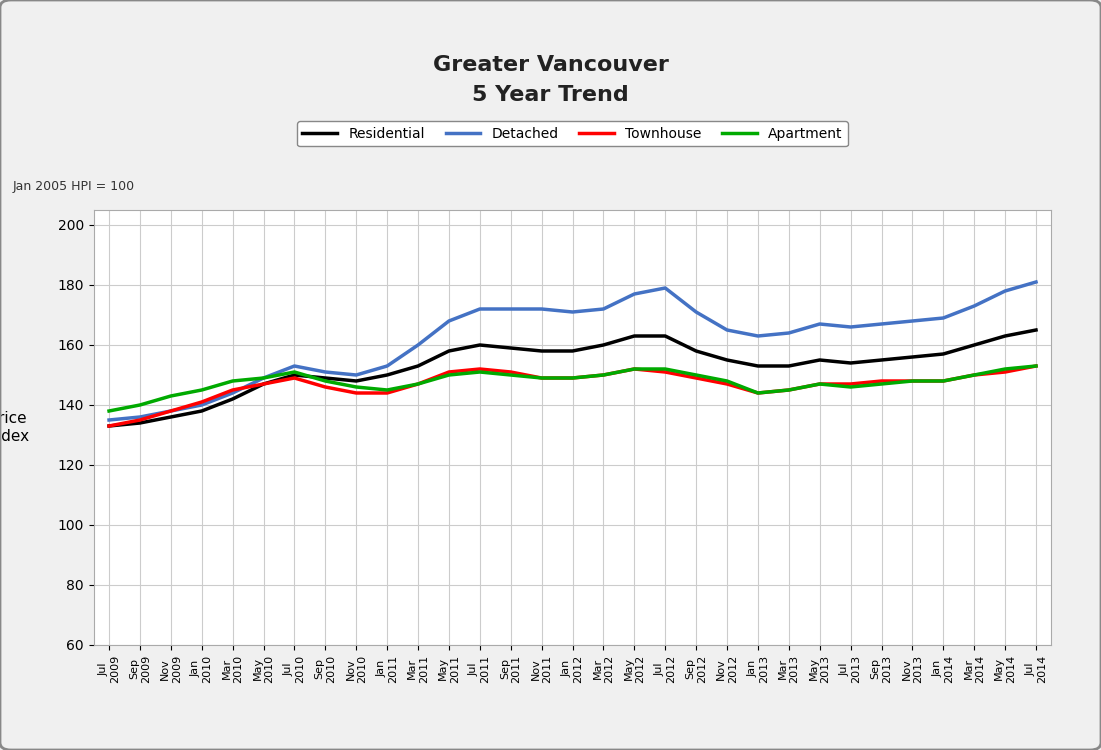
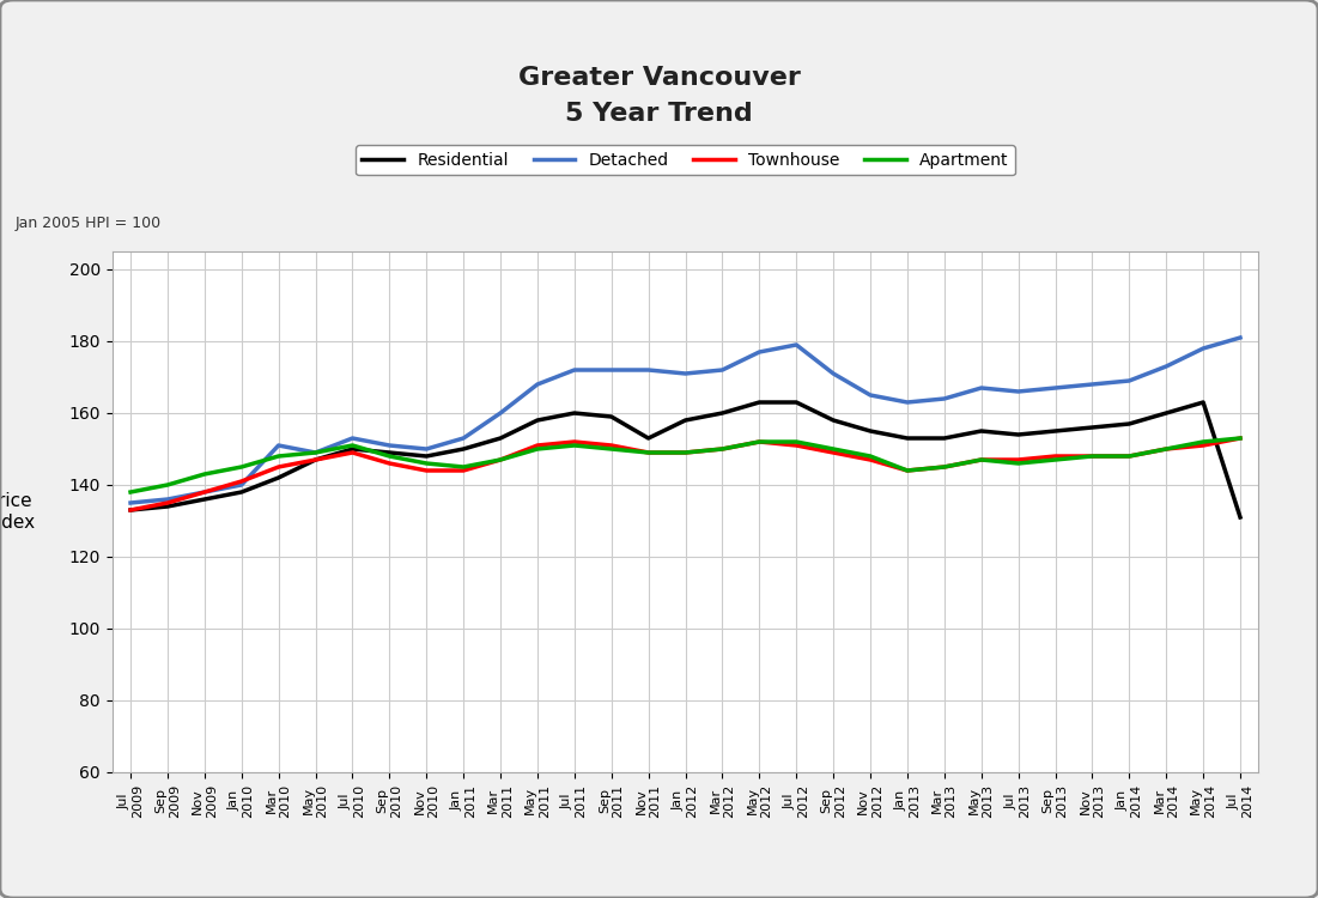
Detached/Mar 2010: 144 -> 151
Residential/Nov 2011: 158 -> 153
Residential/Jul 2014: 165 -> 131
